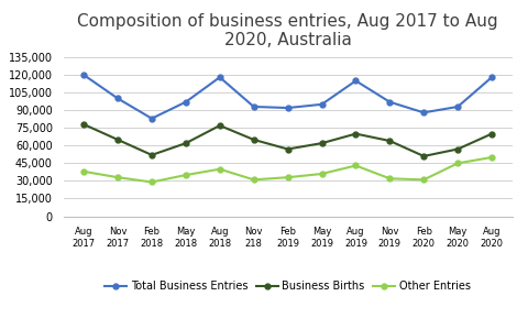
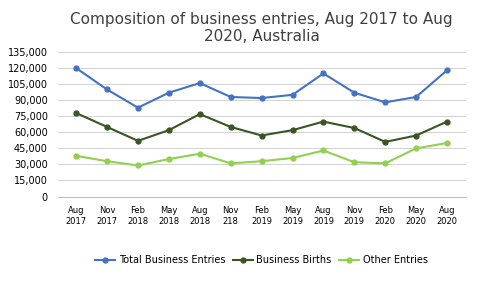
Total Business Entries/Aug 2018: 118,000 -> 106,000
